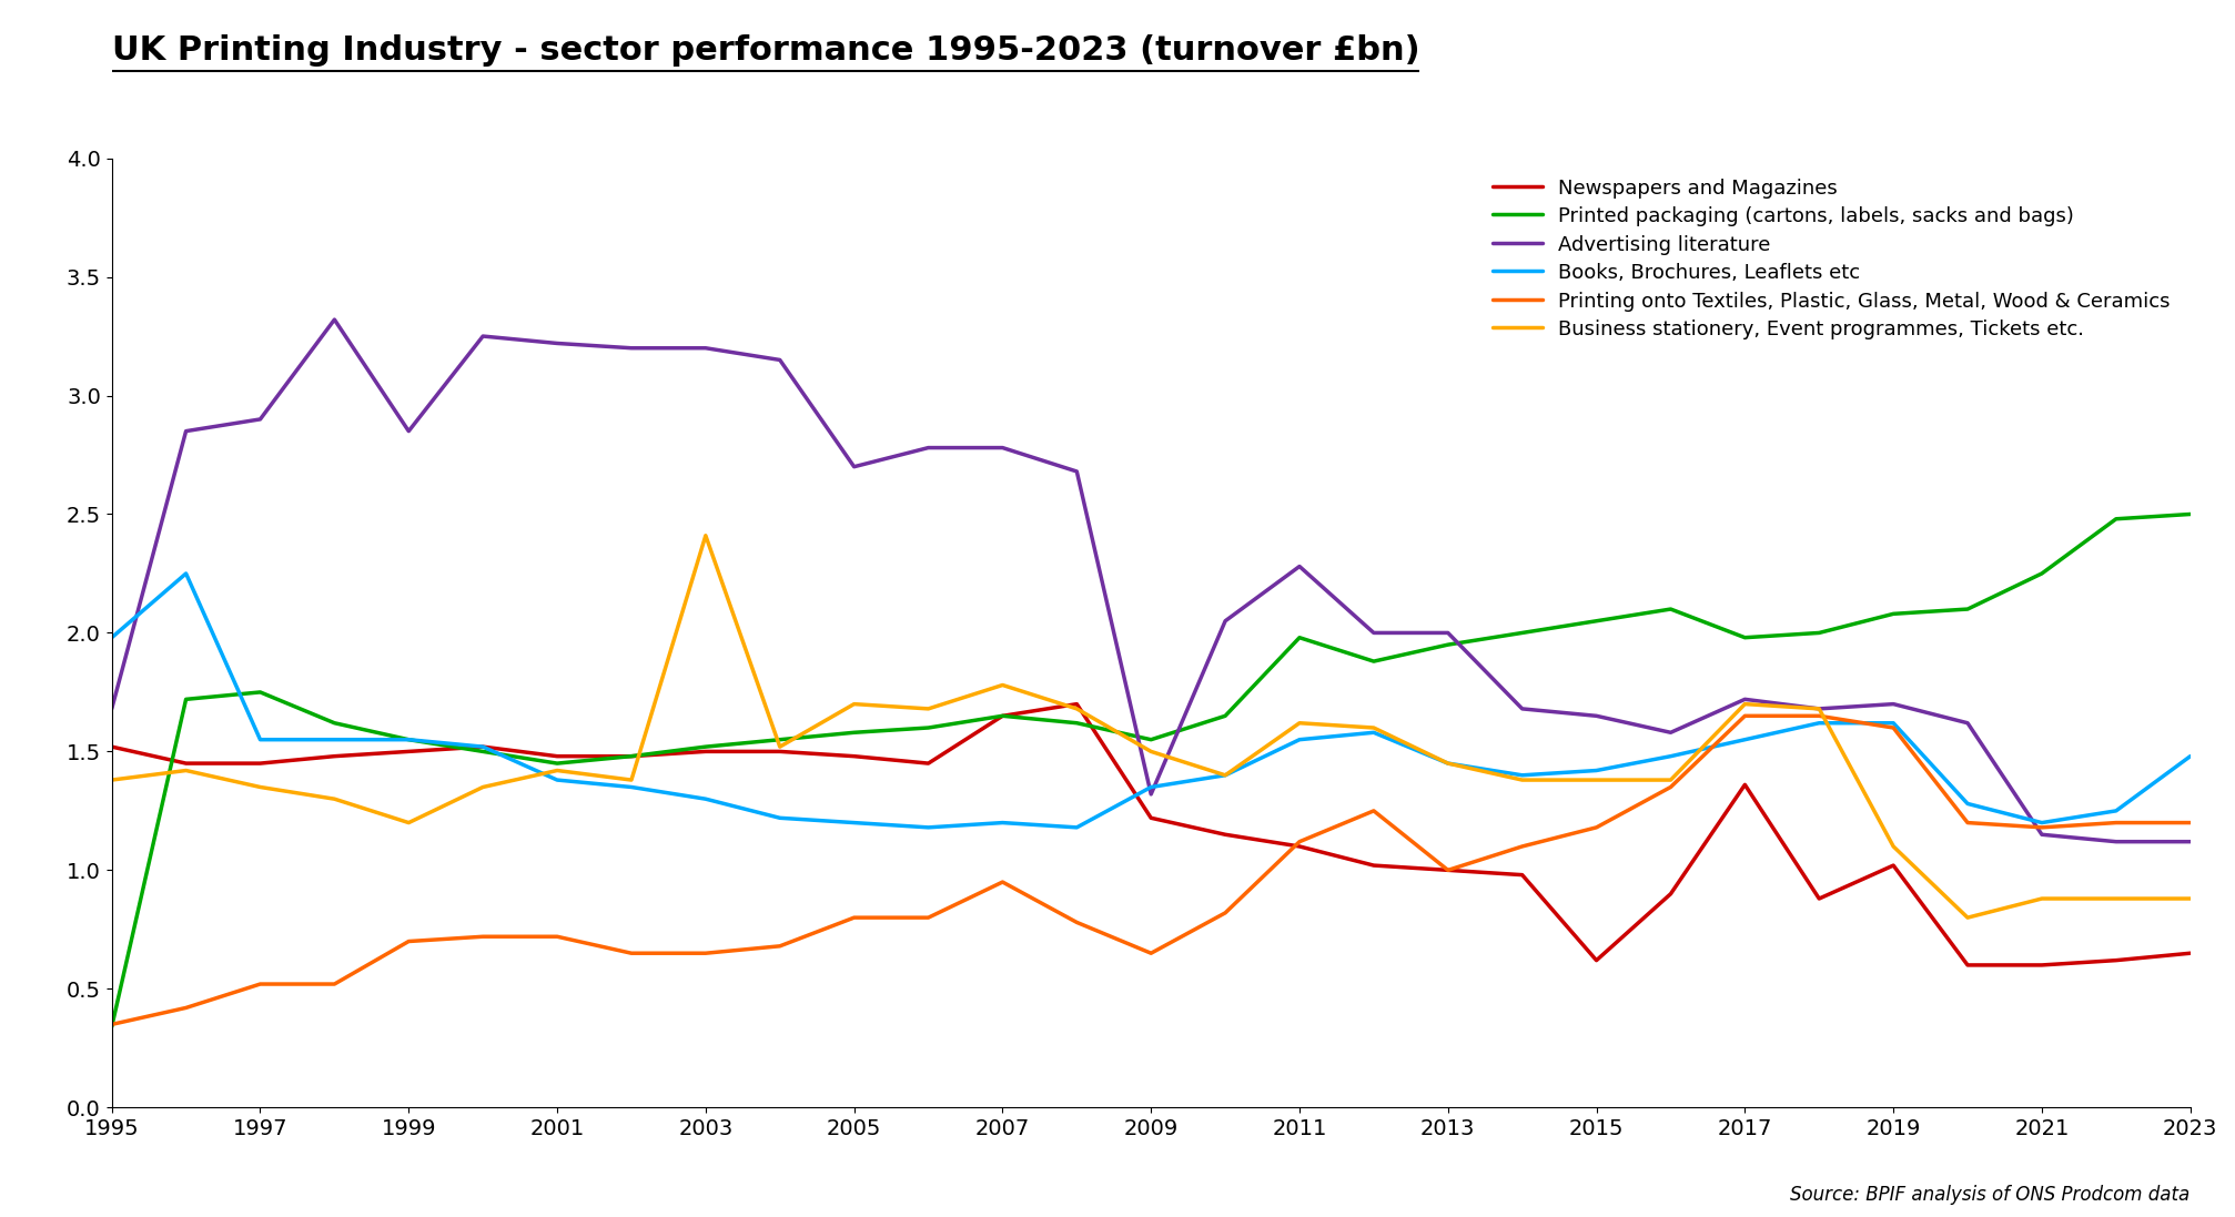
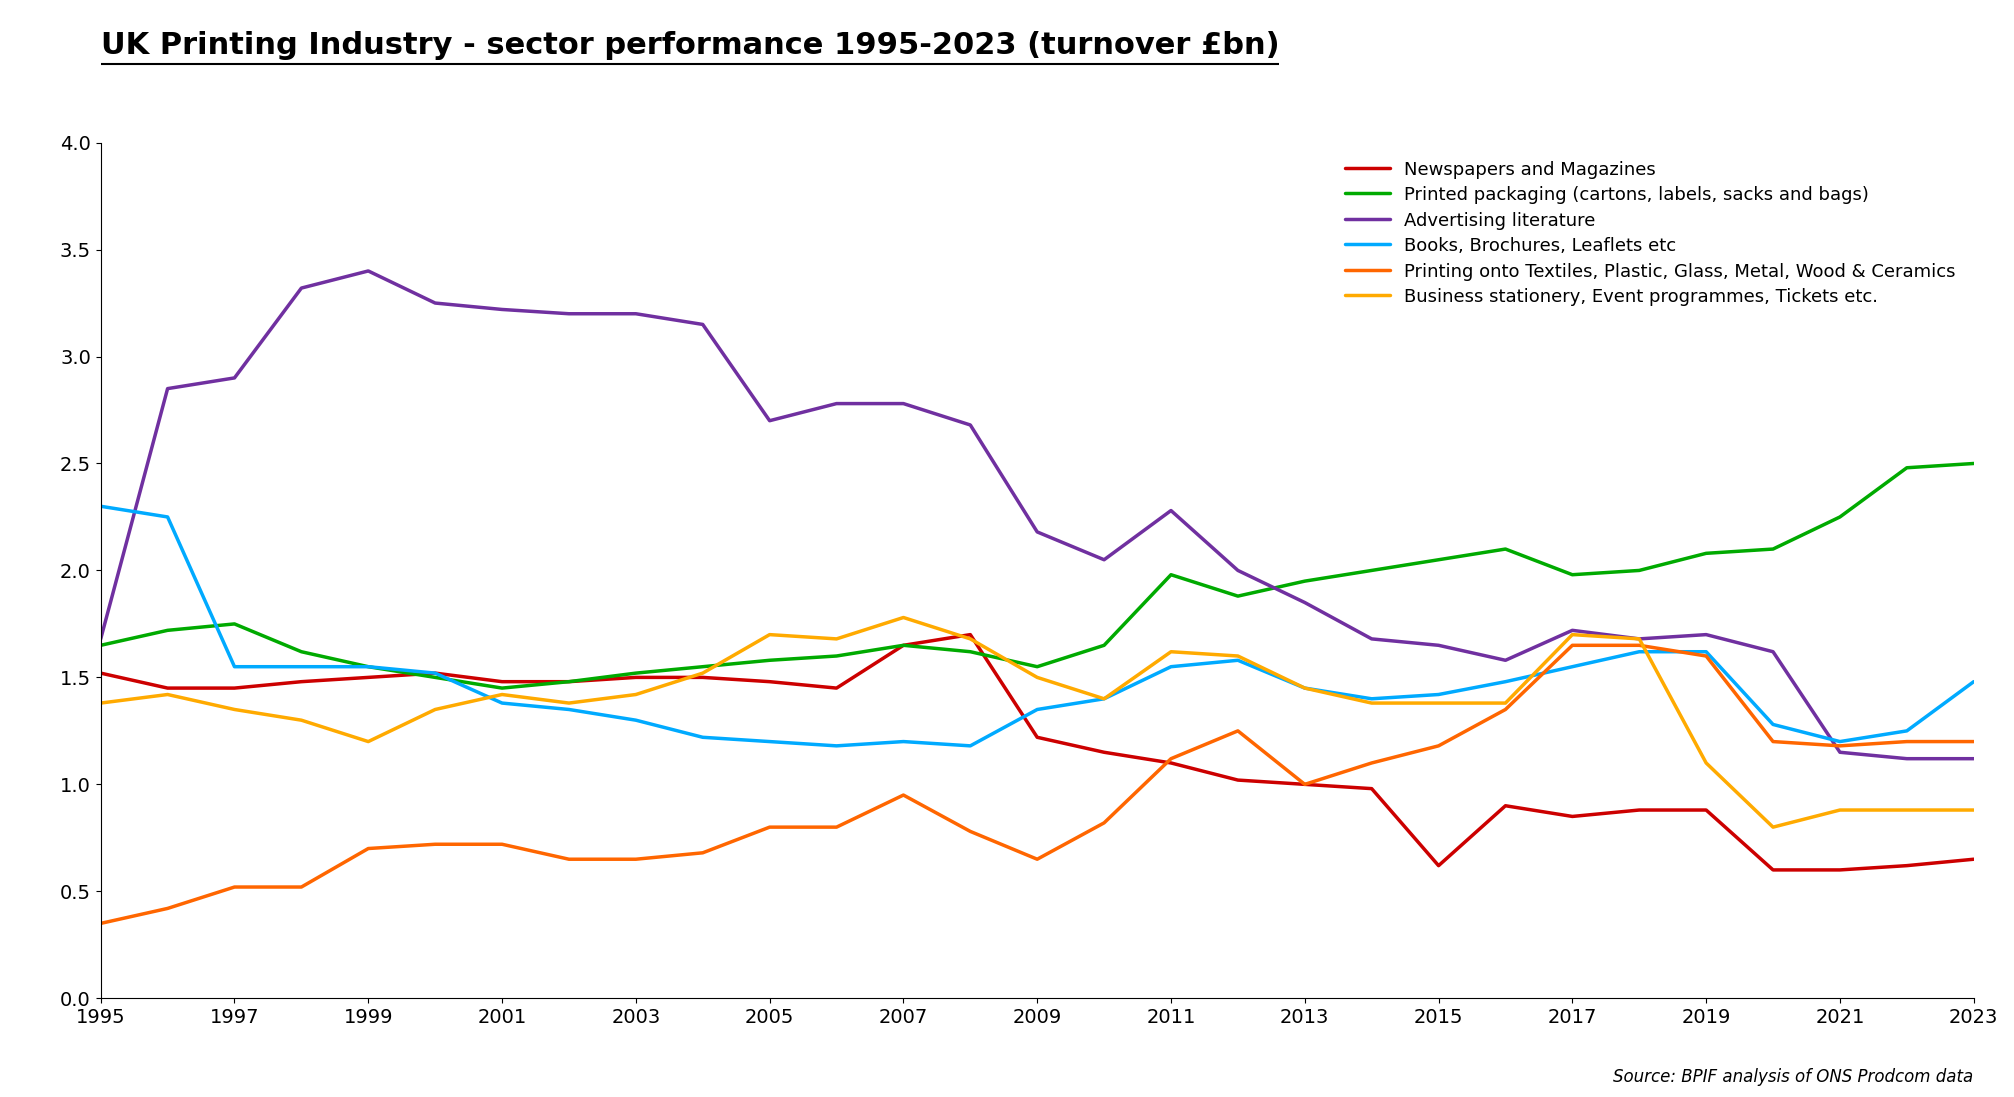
Printed packaging (cartons, labels, sacks and bags)/1995: 0.34 -> 1.65
Books, Brochures, Leaflets etc/1995: 1.98 -> 2.30
Advertising literature/1999: 2.85 -> 3.40
Business stationery, Event programmes, Tickets etc./2003: 2.41 -> 1.42
Advertising literature/2009: 1.32 -> 2.18
Advertising literature/2013: 2.00 -> 1.85
Newspapers and Magazines/2017: 1.36 -> 0.85
Newspapers and Magazines/2019: 1.02 -> 0.88
